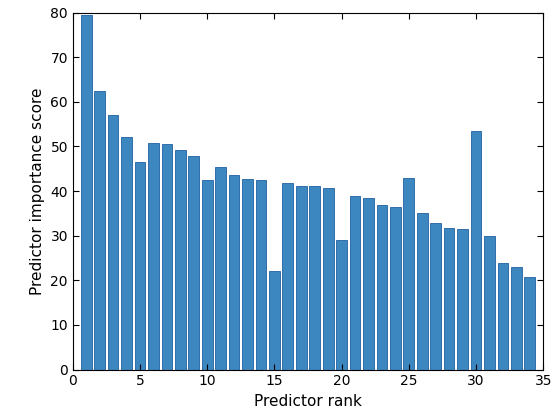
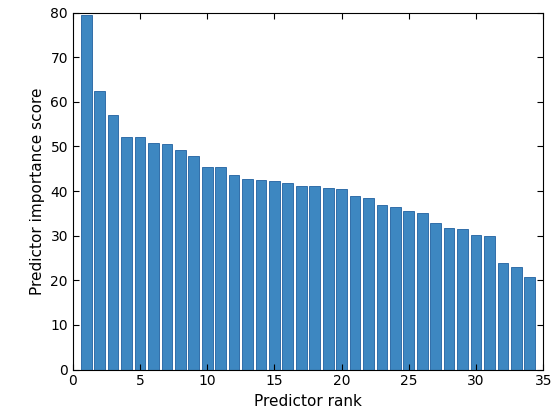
5: 46.5 -> 52.2
10: 42.5 -> 45.5
15: 22.0 -> 42.2
20: 29.0 -> 40.5
25: 43.0 -> 35.5
30: 53.5 -> 30.2
